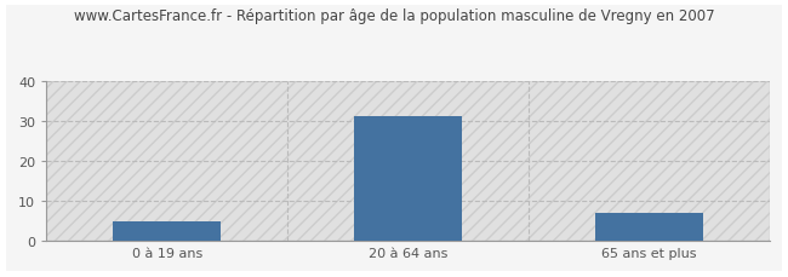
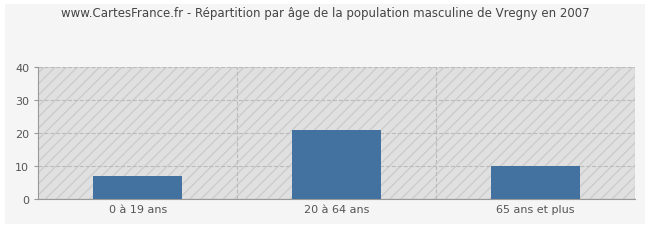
0 à 19 ans: 5 -> 7
20 à 64 ans: 31 -> 21
65 ans et plus: 7 -> 10
